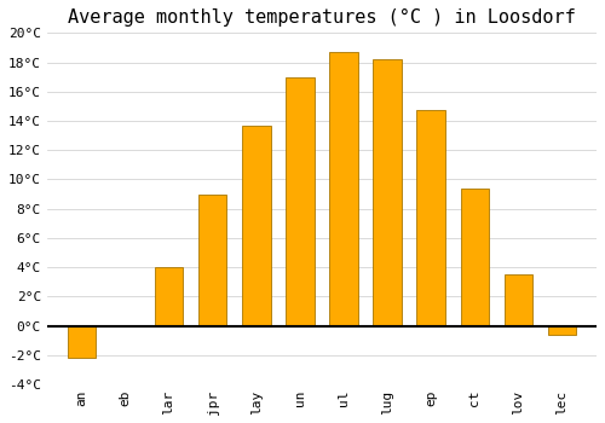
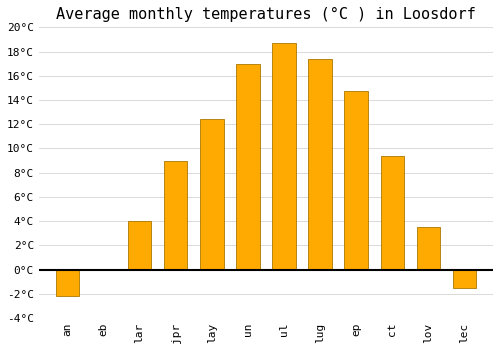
lay: 13.7°C -> 12.4°C
lug: 18.2°C -> 17.4°C
lec: -0.6°C -> -1.5°C
